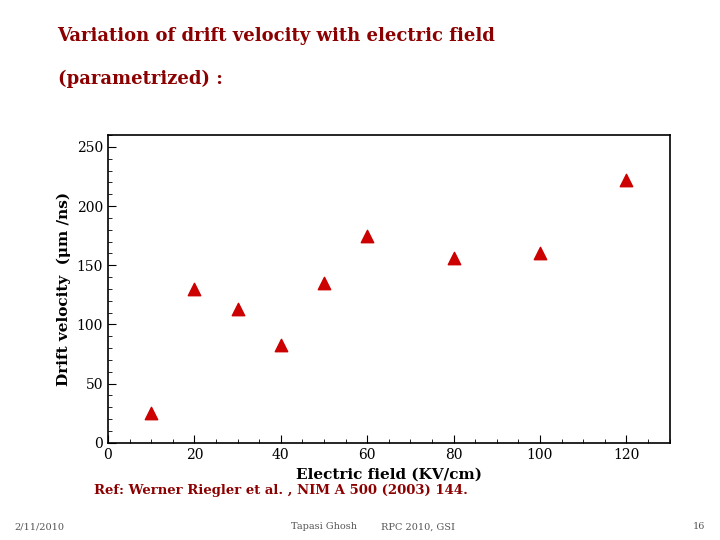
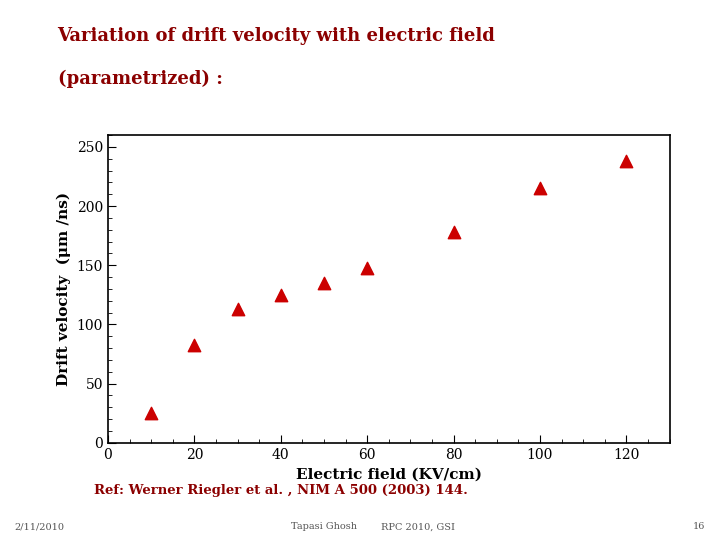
20: 130 -> 83
40: 83 -> 125
60: 175 -> 148
80: 156 -> 178
100: 160 -> 215
120: 222 -> 238
